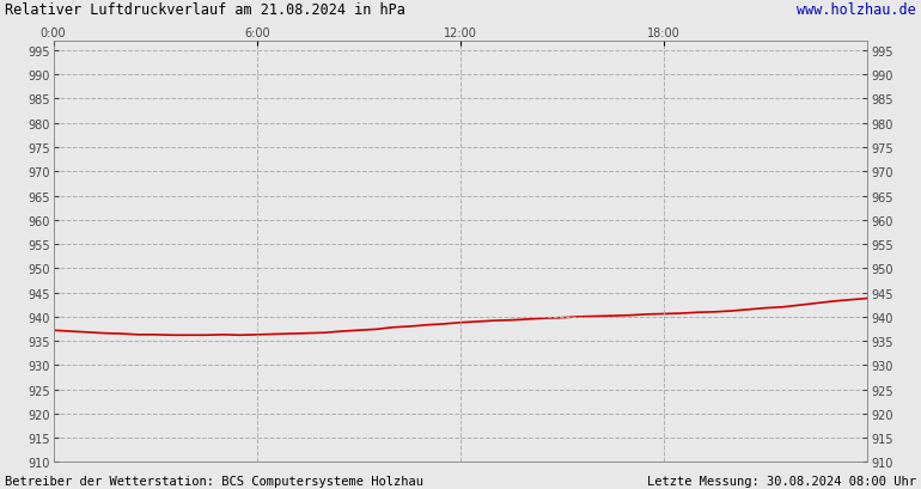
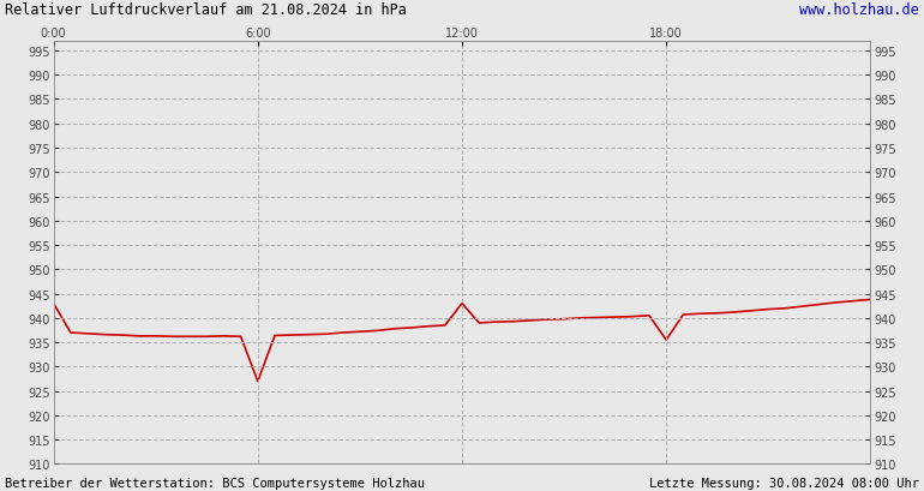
0:00: 937.2 -> 943.0
6:00: 936.3 -> 927.0
12:00: 938.8 -> 943.0
18:00: 940.6 -> 935.5
